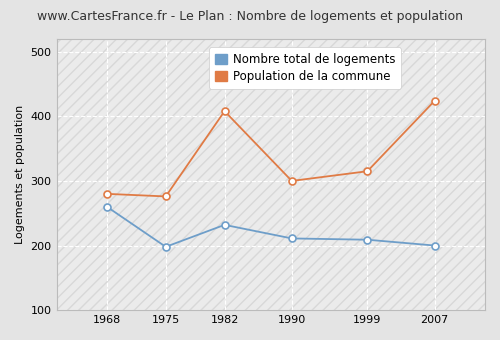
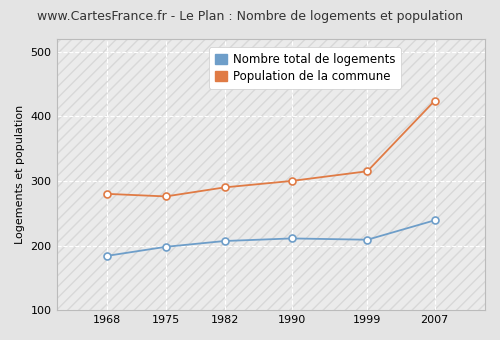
Nombre total de logements/1968: 260 -> 184
Nombre total de logements/1982: 232 -> 207
Population de la commune/1982: 408 -> 290
Nombre total de logements/2007: 200 -> 239
